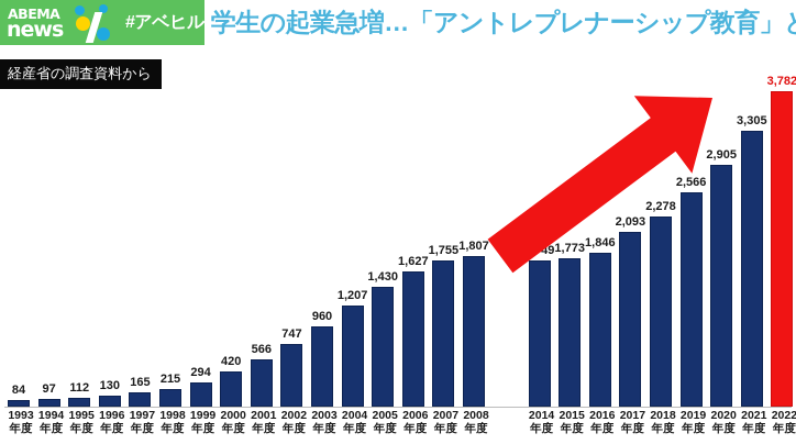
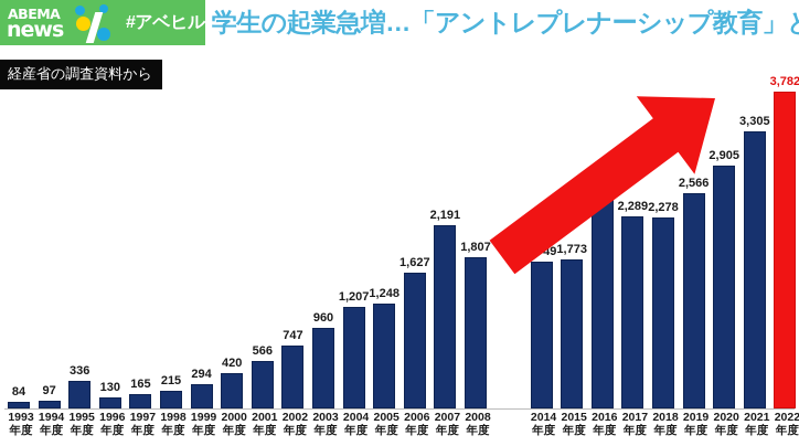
1995: 112 -> 336
2005: 1,430 -> 1,248
2007: 1,755 -> 2,191
2016: 1,846 -> 2,524
2017: 2,093 -> 2,289
